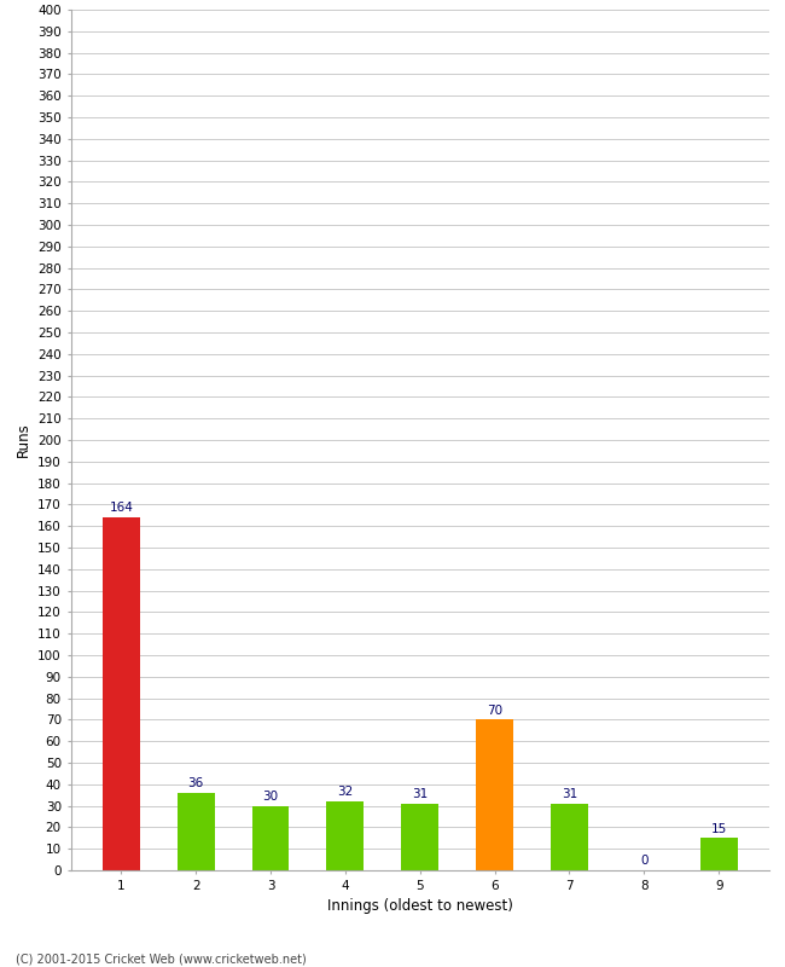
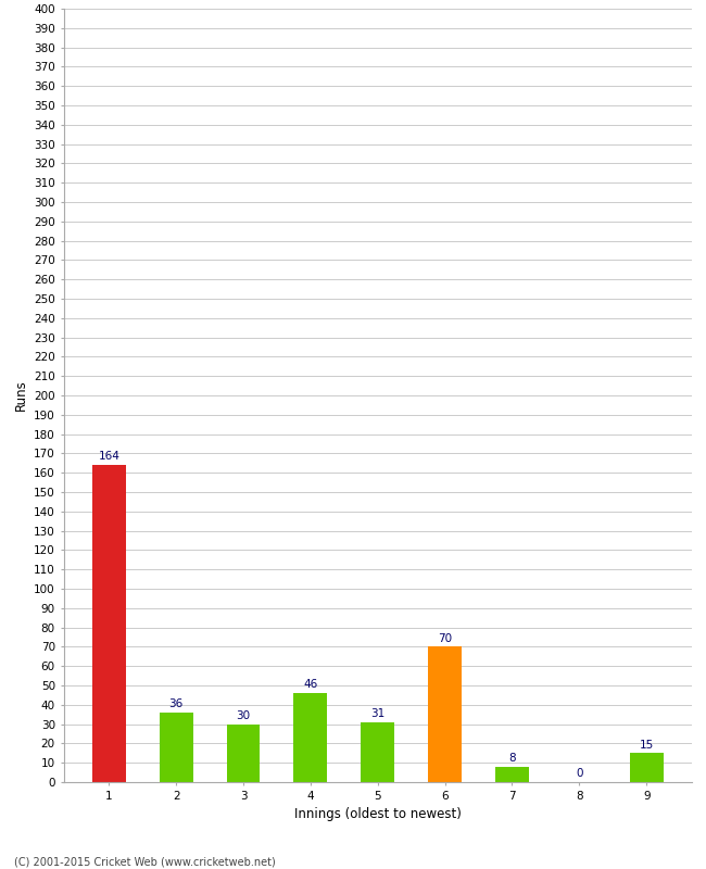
4: 32 -> 46
7: 31 -> 8
